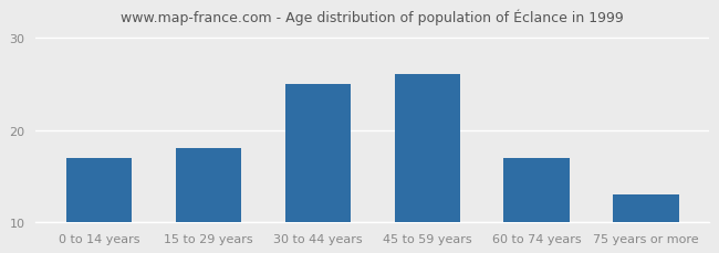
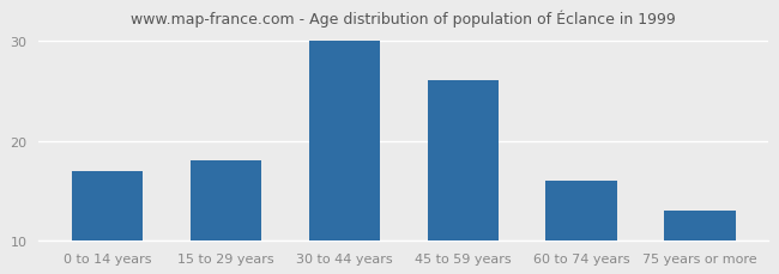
30 to 44 years: 25 -> 30
60 to 74 years: 17 -> 16
